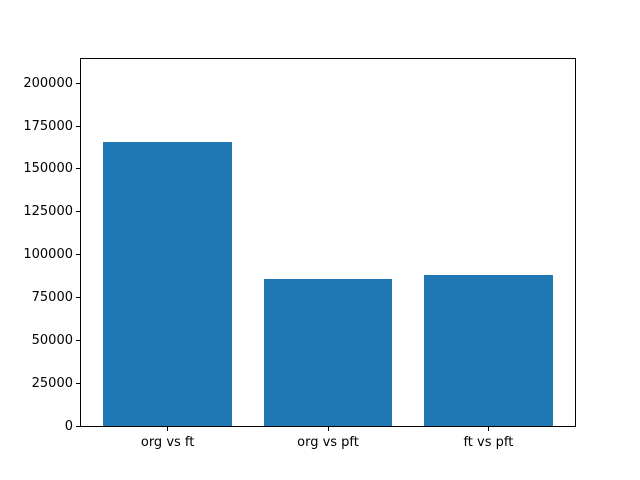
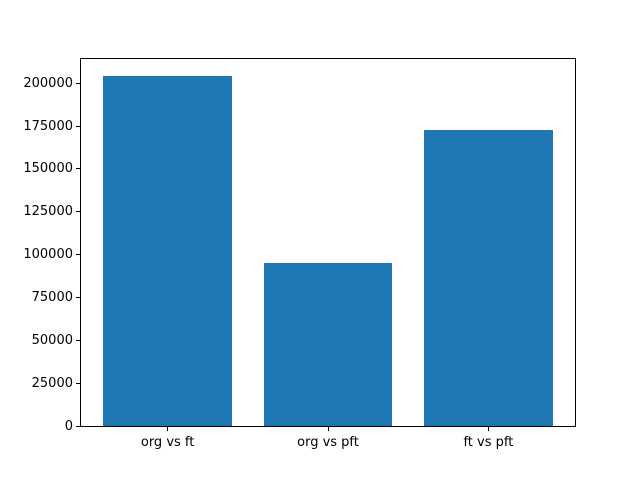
org vs ft: 166000 -> 204000
org vs pft: 86000 -> 95000
ft vs pft: 88000 -> 173000
